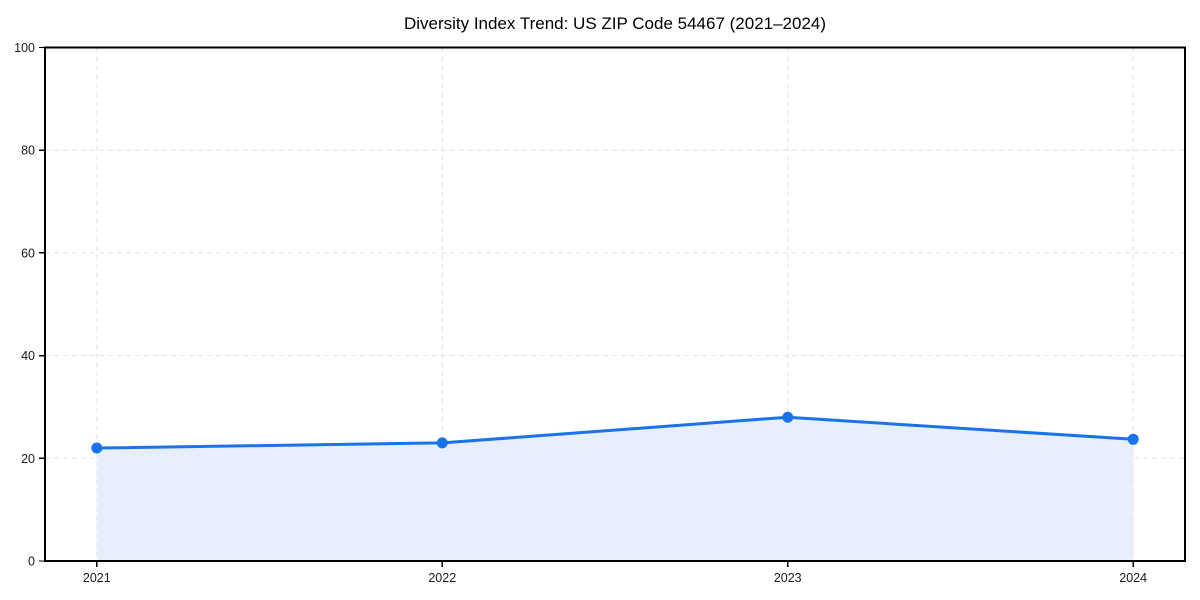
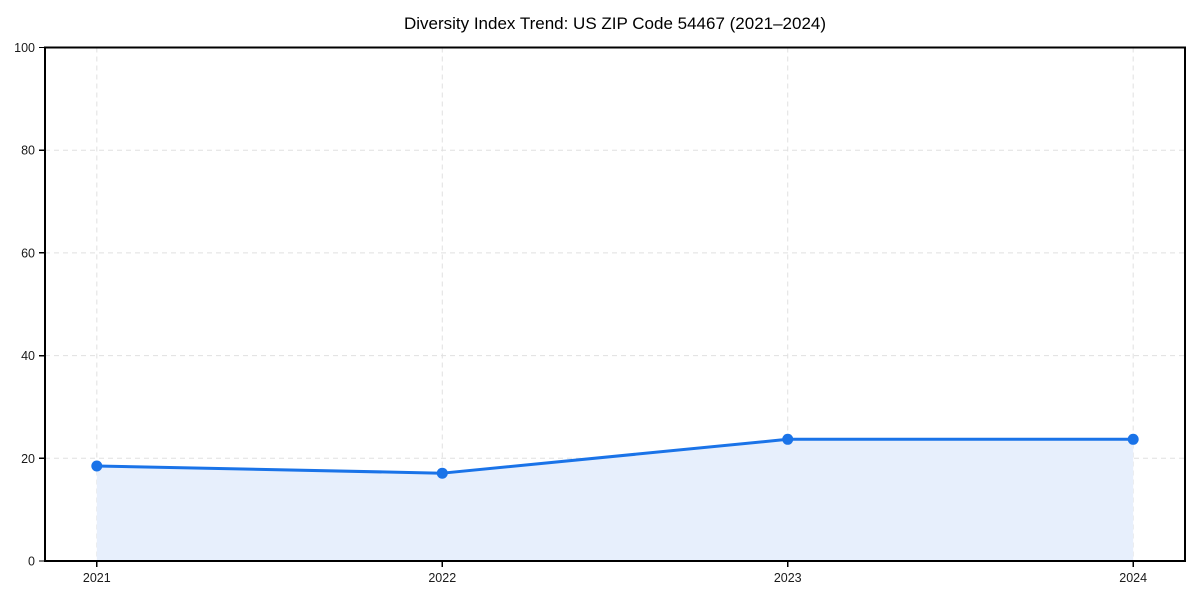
2021: 22 -> 18
2022: 23 -> 17
2023: 28 -> 24
